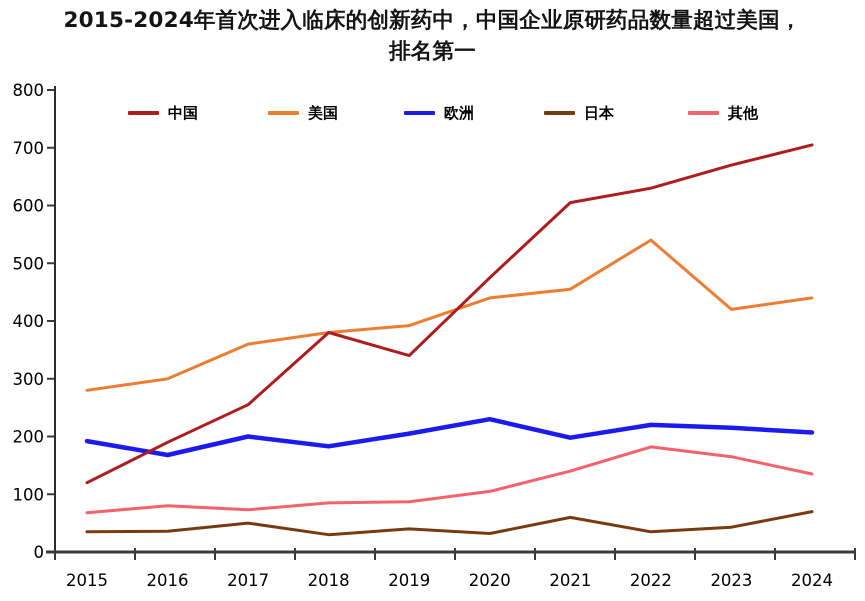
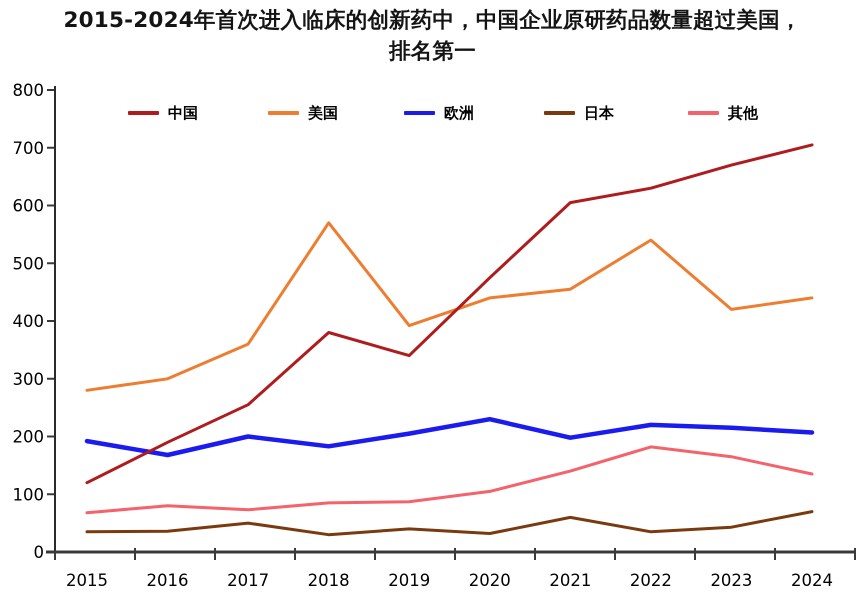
美国/2018: 380 -> 570
